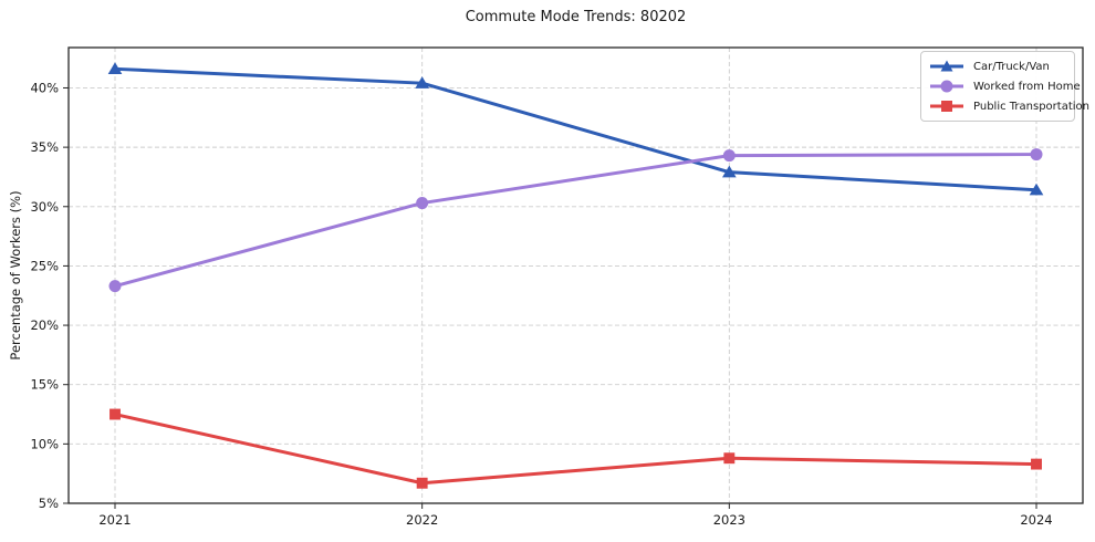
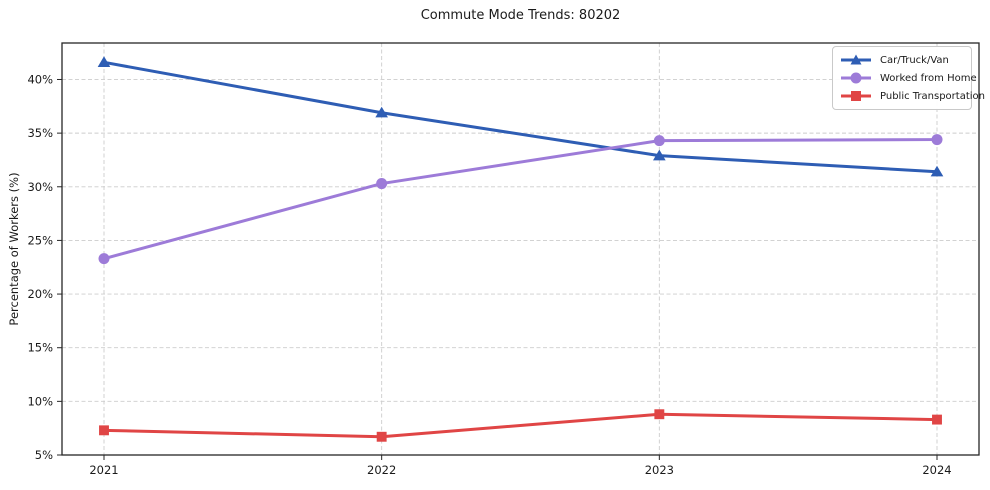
Public Transportation/2021: 12.5% -> 7.3%
Car/Truck/Van/2022: 40.4% -> 36.9%
